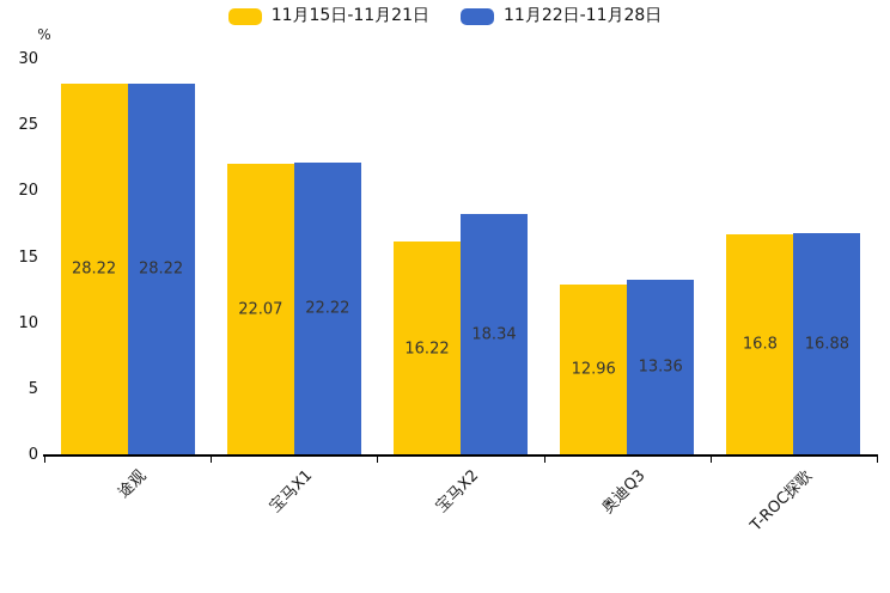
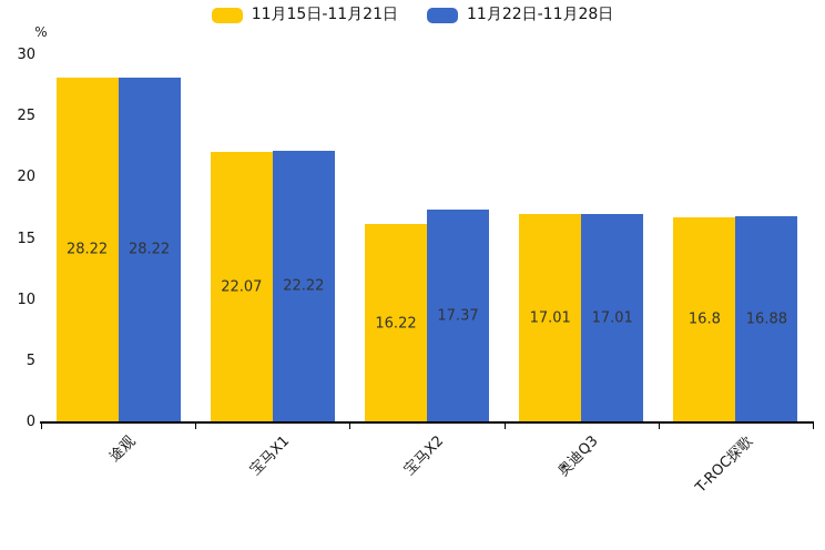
11月22日-11月28日/宝马X2: 18.34 -> 17.37
11月15日-11月21日/奥迪Q3: 12.96 -> 17.01
11月22日-11月28日/奥迪Q3: 13.36 -> 17.01
